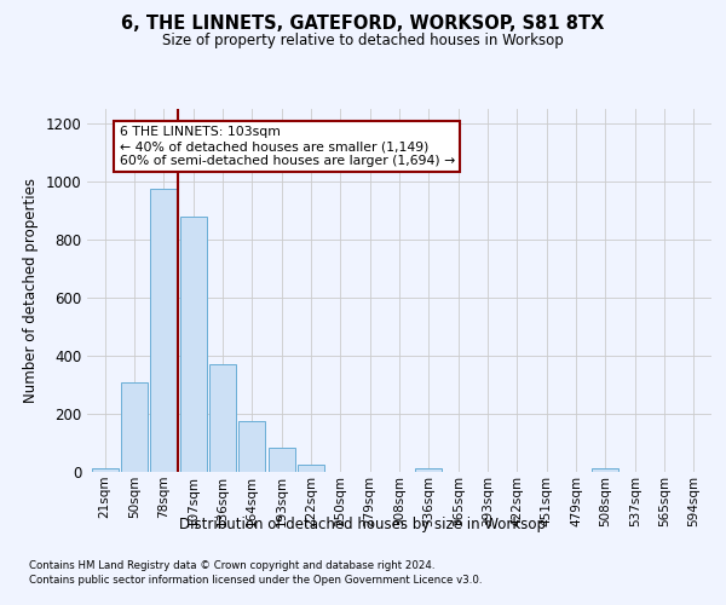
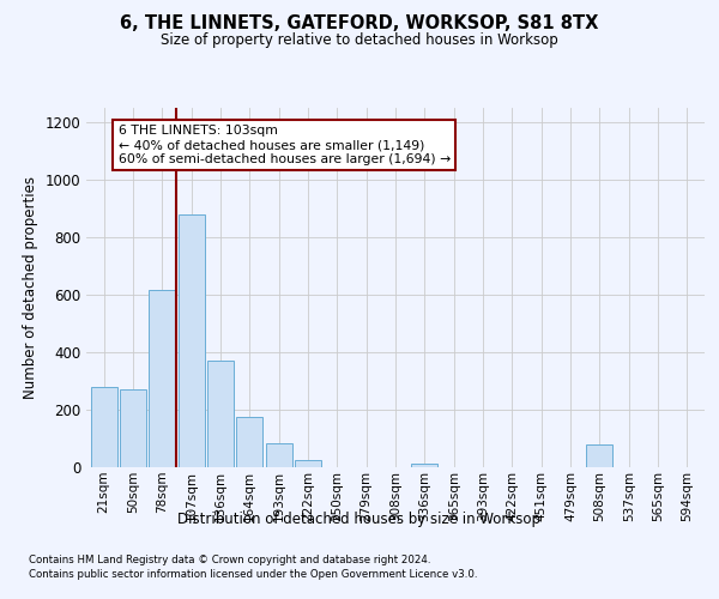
21sqm: 12 -> 280
50sqm: 310 -> 270
78sqm: 975 -> 615
508sqm: 12 -> 80
